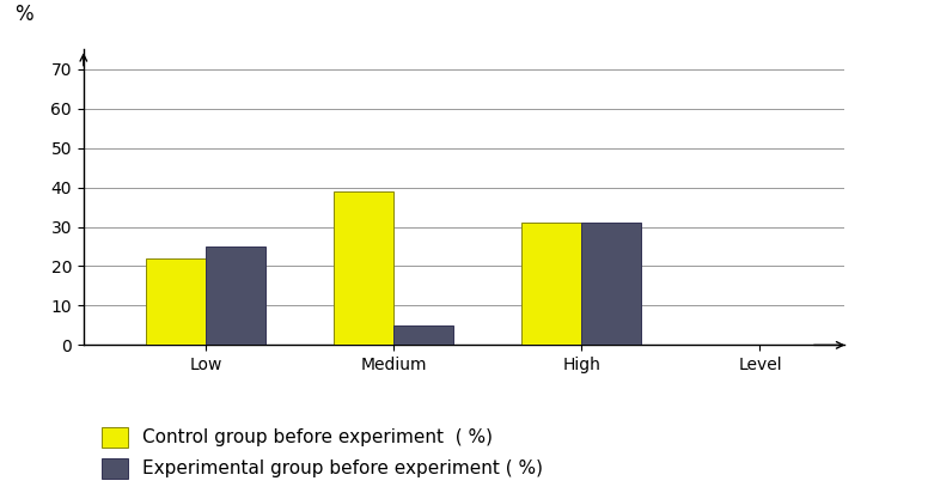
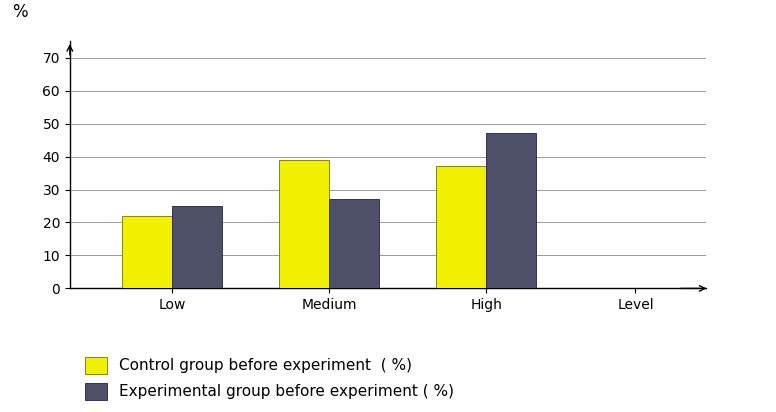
Experimental group before experiment ( %)/Medium: 5 -> 27
Control group before experiment ( %)/High: 31 -> 37
Experimental group before experiment ( %)/High: 31 -> 47
